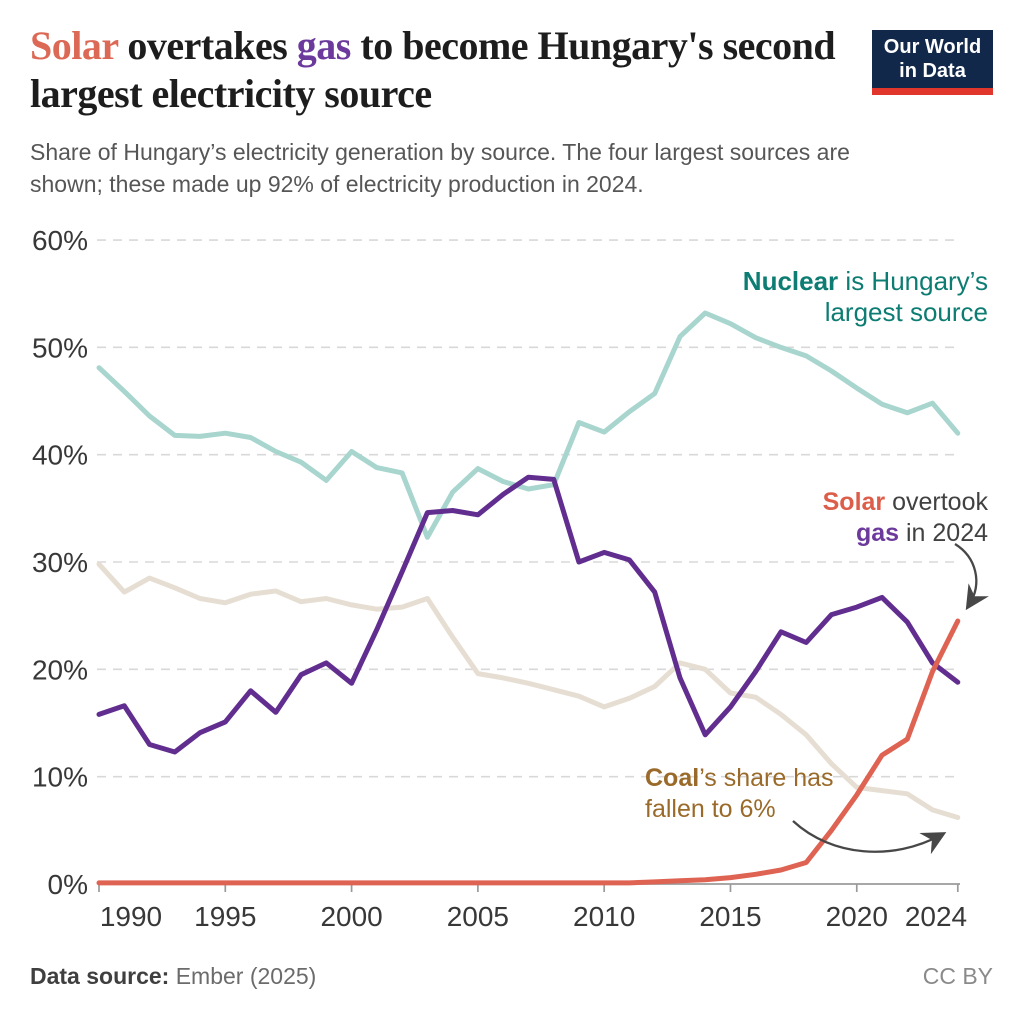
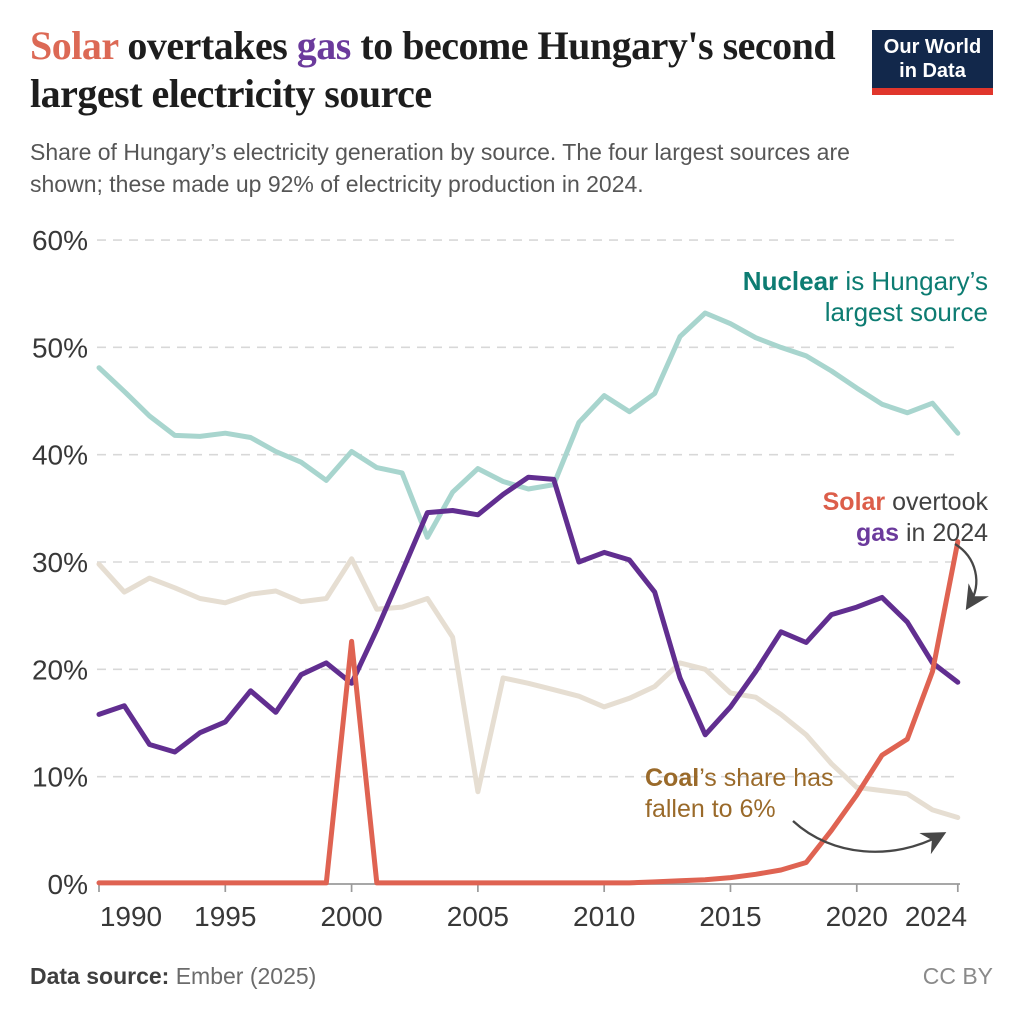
Coal/2000: 26.0% -> 30.3%
Solar/2000: 0.1% -> 22.6%
Coal/2005: 19.6% -> 8.6%
Nuclear/2010: 42.1% -> 45.5%
Solar/2024: 24.5% -> 31.9%
